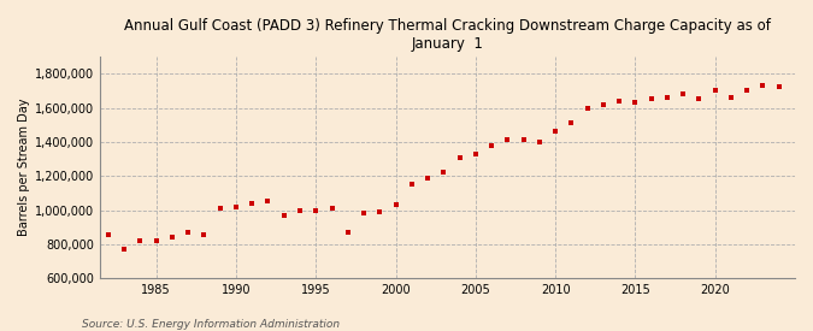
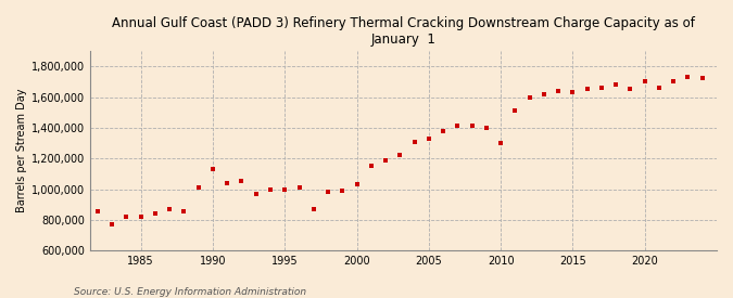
1990: 1,020,000 -> 1,130,000
2010: 1,460,000 -> 1,300,000
